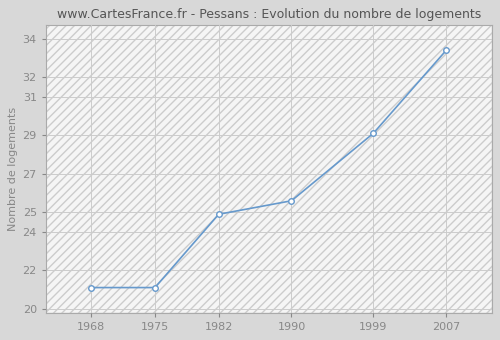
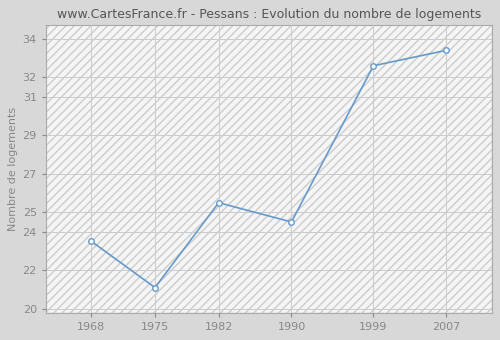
1968: 21.1 -> 23.5
1982: 24.9 -> 25.5
1990: 25.6 -> 24.5
1999: 29.1 -> 32.6
